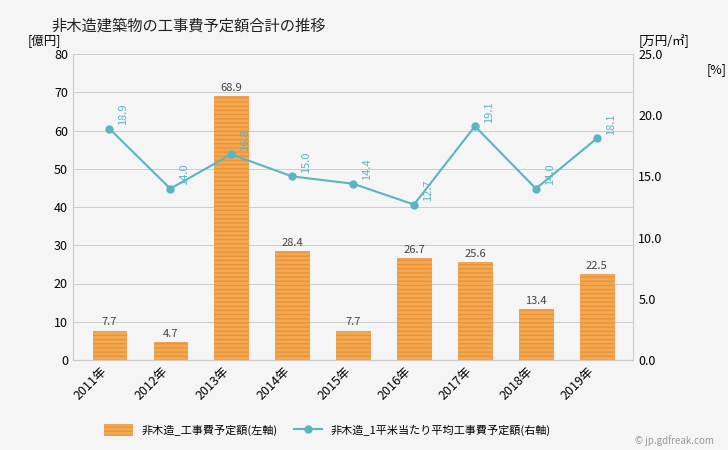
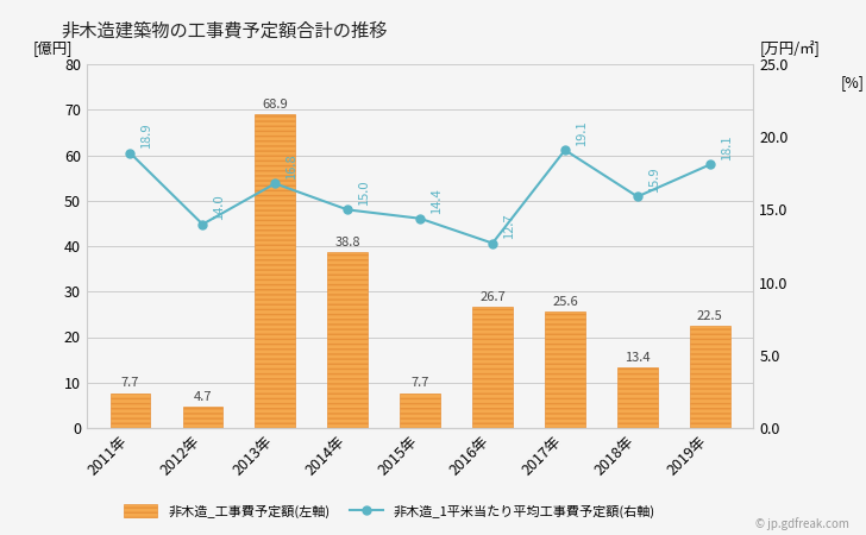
非木造_工事費予定額(左軸)/2014年: 28.4 -> 38.8
非木造_1平米当たり平均工事費予定額(右軸)/2018年: 14.0 -> 15.9
